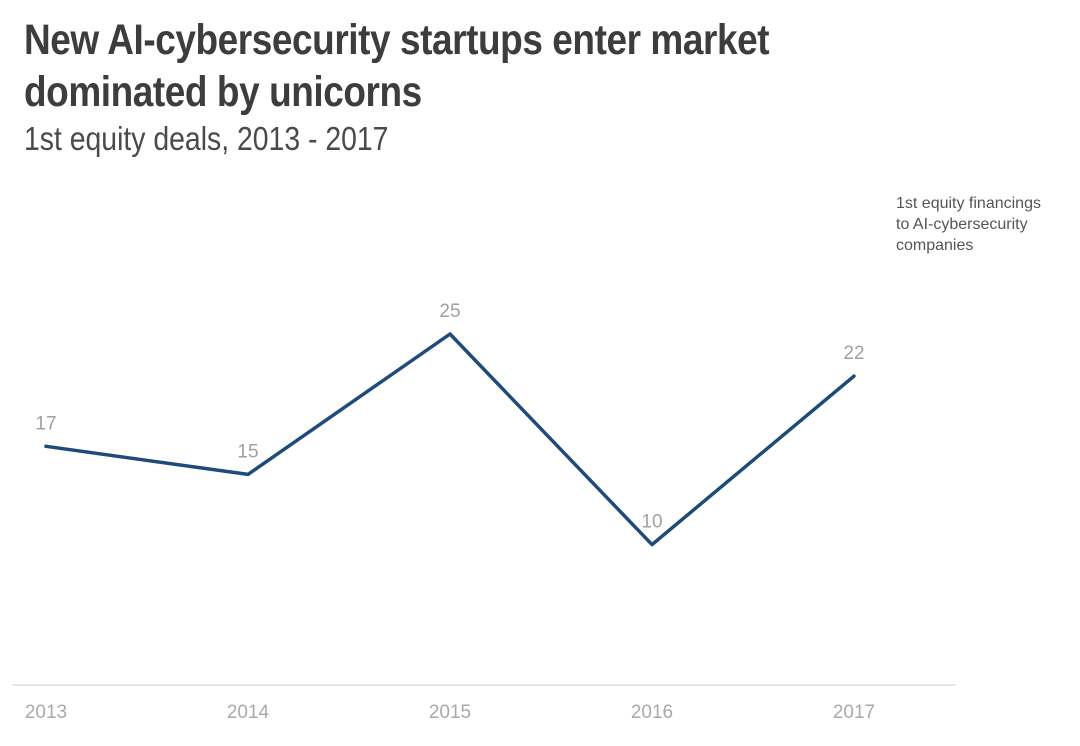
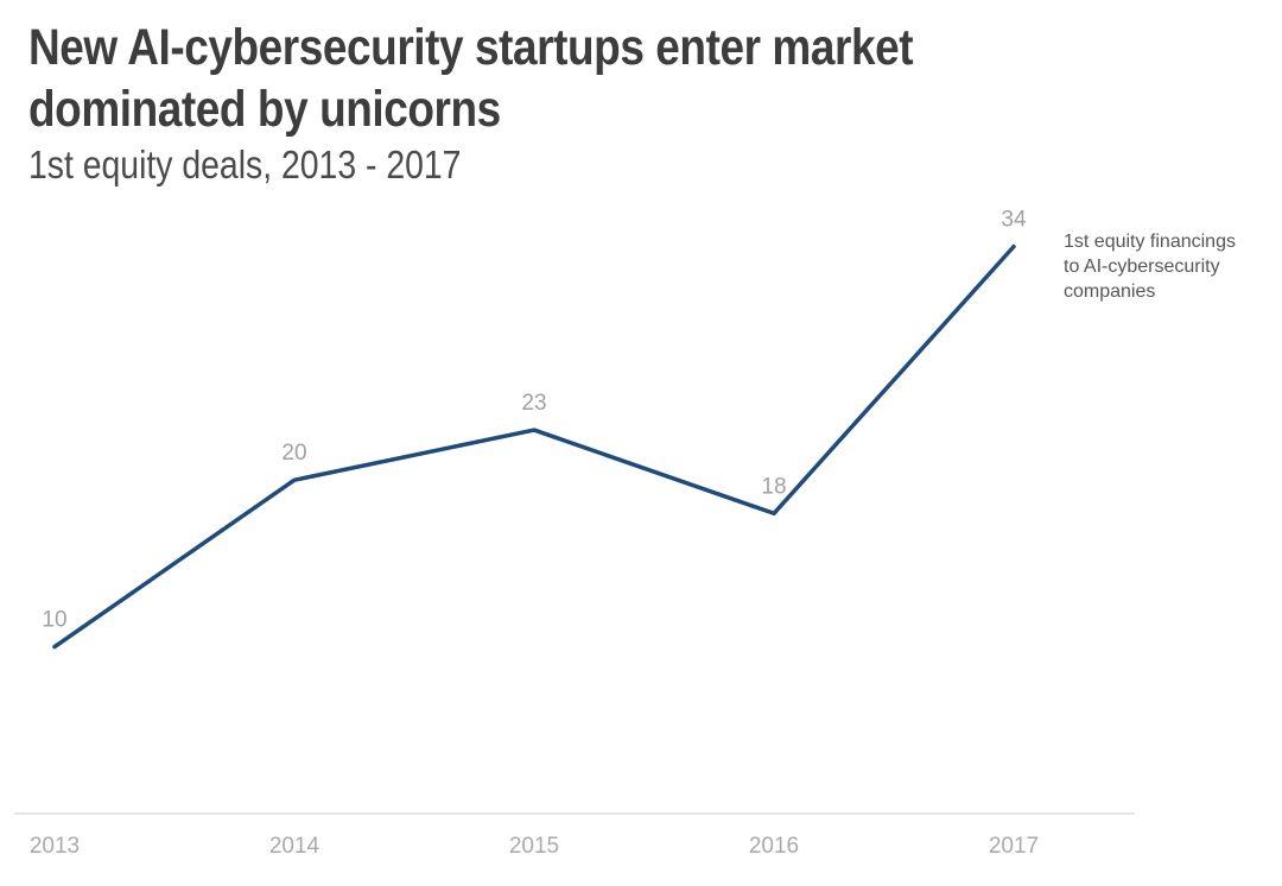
2013: 17 -> 10
2014: 15 -> 20
2015: 25 -> 23
2016: 10 -> 18
2017: 22 -> 34
